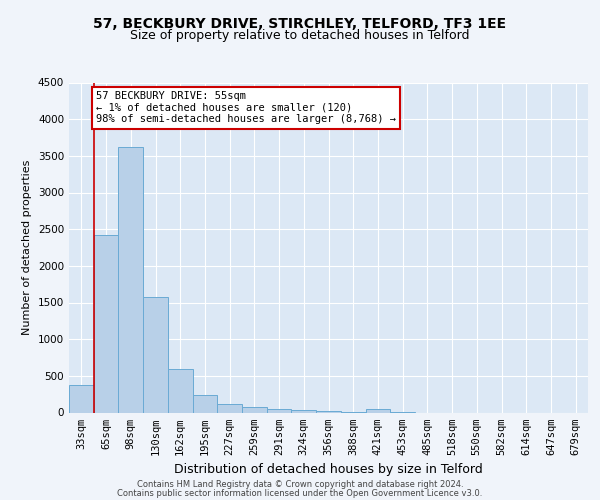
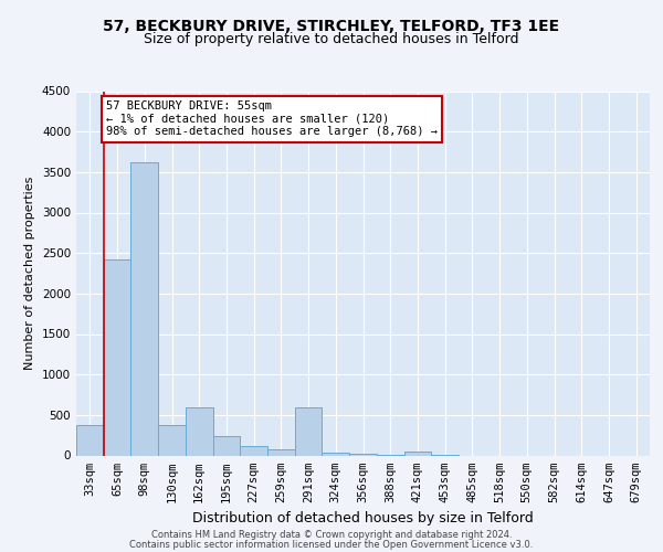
130sqm: 1580 -> 380
291sqm: 50 -> 600
